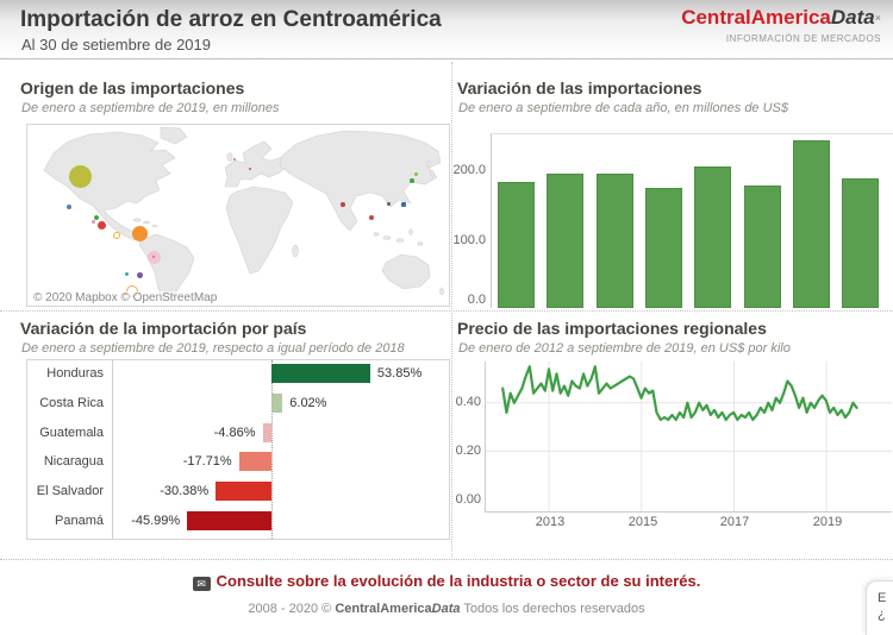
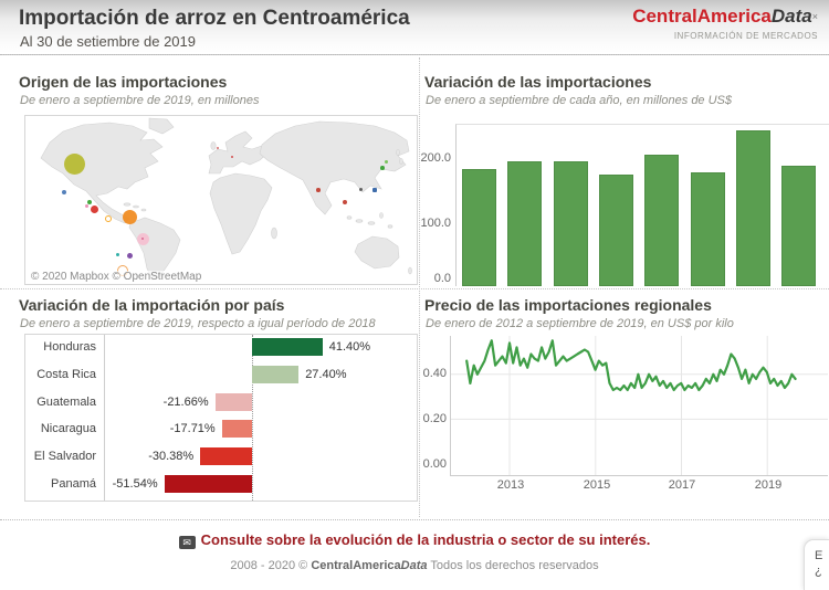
Variación de la importación por país/Honduras: 53.85% -> 41.40%
Variación de la importación por país/Costa Rica: 6.02% -> 27.40%
Variación de la importación por país/Guatemala: -4.86% -> -21.66%
Variación de la importación por país/Panamá: -45.99% -> -51.54%
